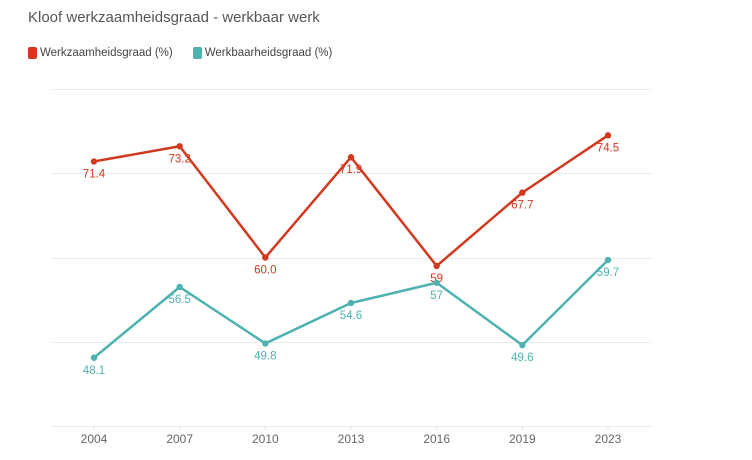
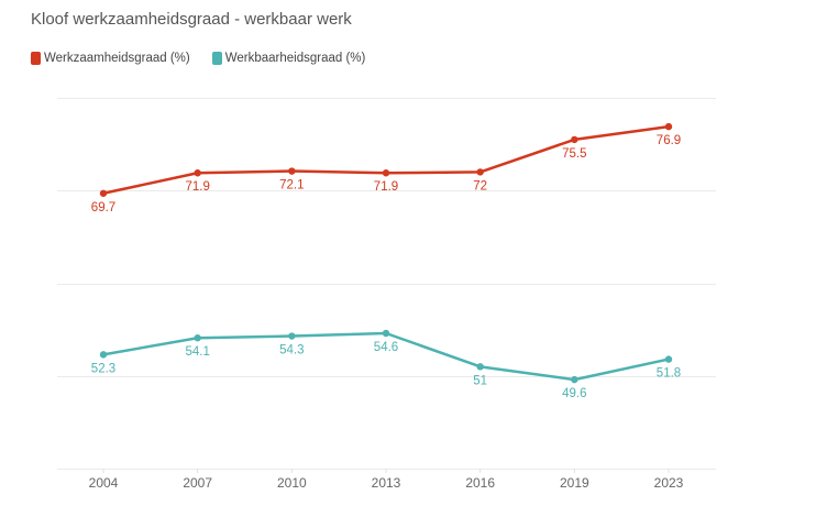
Werkzaamheidsgraad (%)/2004: 71.4 -> 69.7
Werkbaarheidsgraad (%)/2004: 48.1 -> 52.3
Werkzaamheidsgraad (%)/2007: 73.2 -> 71.9
Werkbaarheidsgraad (%)/2007: 56.5 -> 54.1
Werkzaamheidsgraad (%)/2010: 60.0 -> 72.1
Werkbaarheidsgraad (%)/2010: 49.8 -> 54.3
Werkzaamheidsgraad (%)/2016: 59 -> 72
Werkbaarheidsgraad (%)/2016: 57 -> 51
Werkzaamheidsgraad (%)/2019: 67.7 -> 75.5
Werkzaamheidsgraad (%)/2023: 74.5 -> 76.9
Werkbaarheidsgraad (%)/2023: 59.7 -> 51.8
